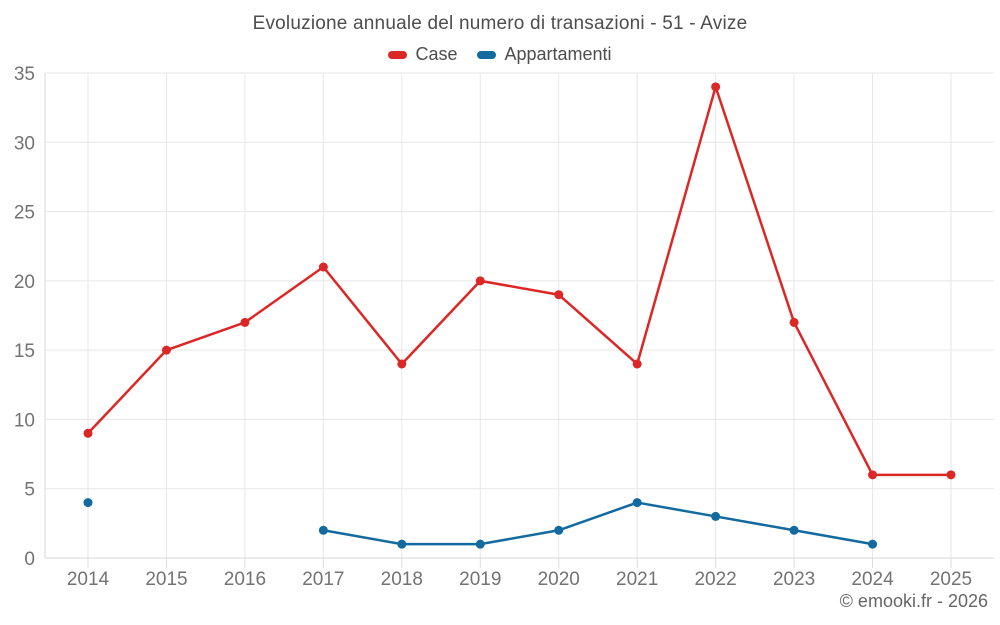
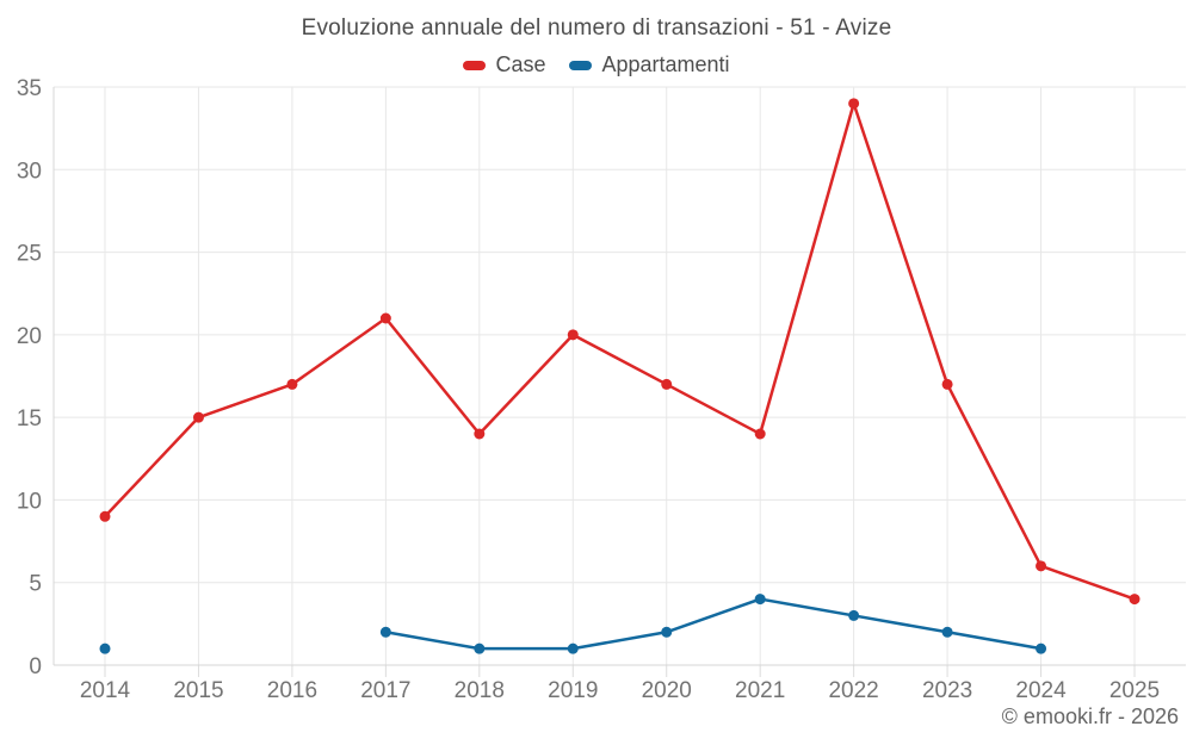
Appartamenti/2014: 4 -> 1
Case/2020: 19 -> 17
Case/2025: 6 -> 4
